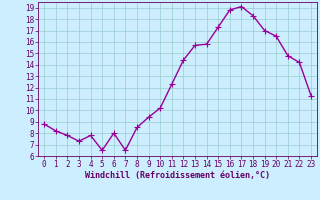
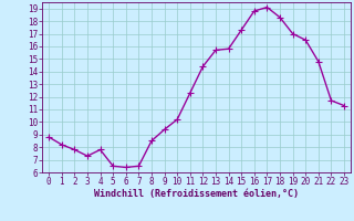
6: 8.0 -> 6.4
22: 14.2 -> 11.7
